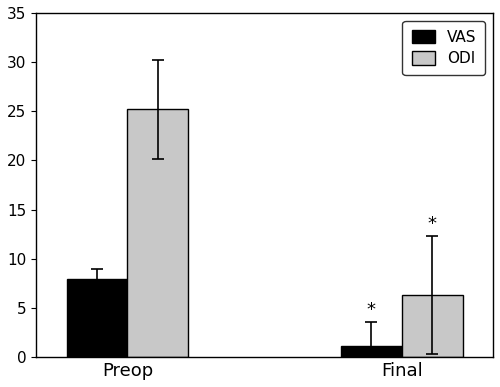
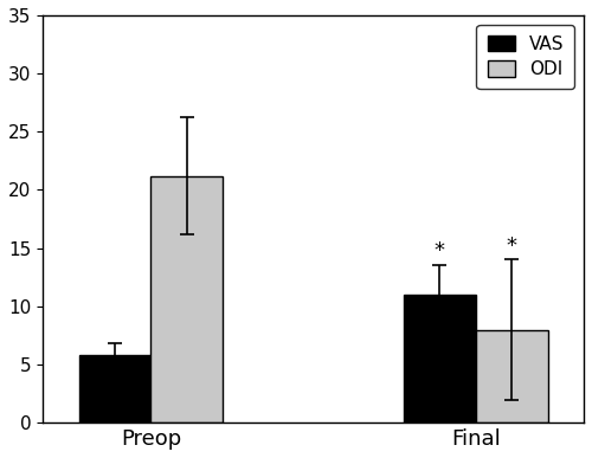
VAS/Preop: 8.0 -> 5.8
ODI/Preop: 25.2 -> 21.2
VAS/Final: 1.1 -> 11.0
ODI/Final: 6.3 -> 8.0
